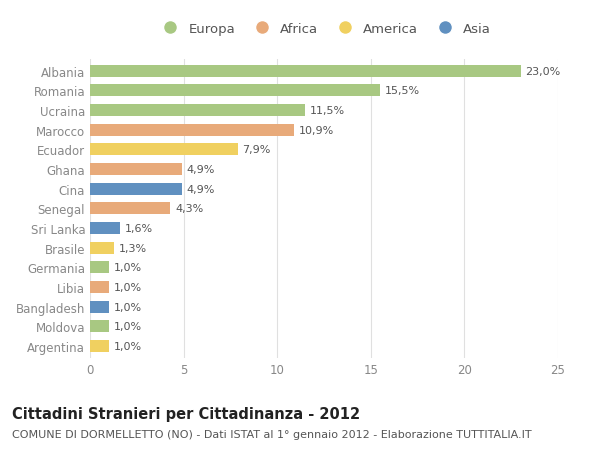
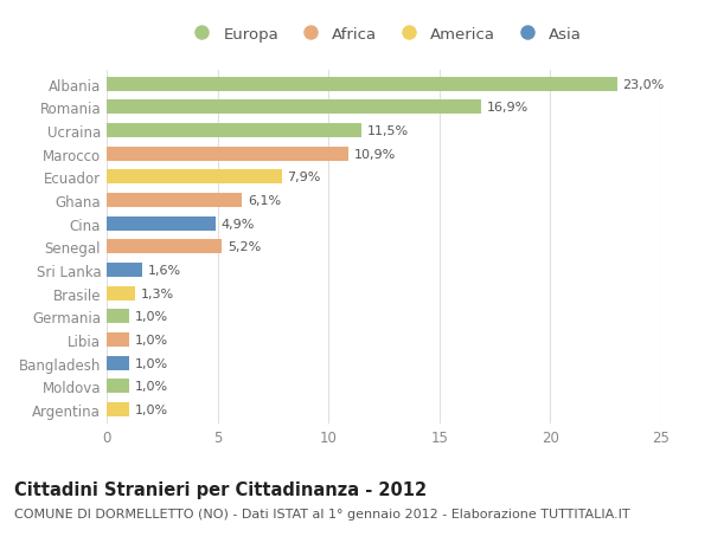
Romania: 15,5% -> 16,9%
Ghana: 4,9% -> 6,1%
Senegal: 4,3% -> 5,2%
